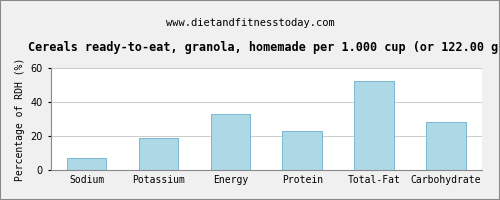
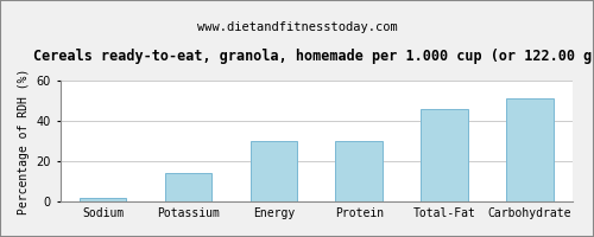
Sodium: 7 -> 2
Potassium: 19 -> 14
Energy: 33 -> 30
Protein: 23 -> 30
Total-Fat: 52 -> 46
Carbohydrate: 28 -> 51
